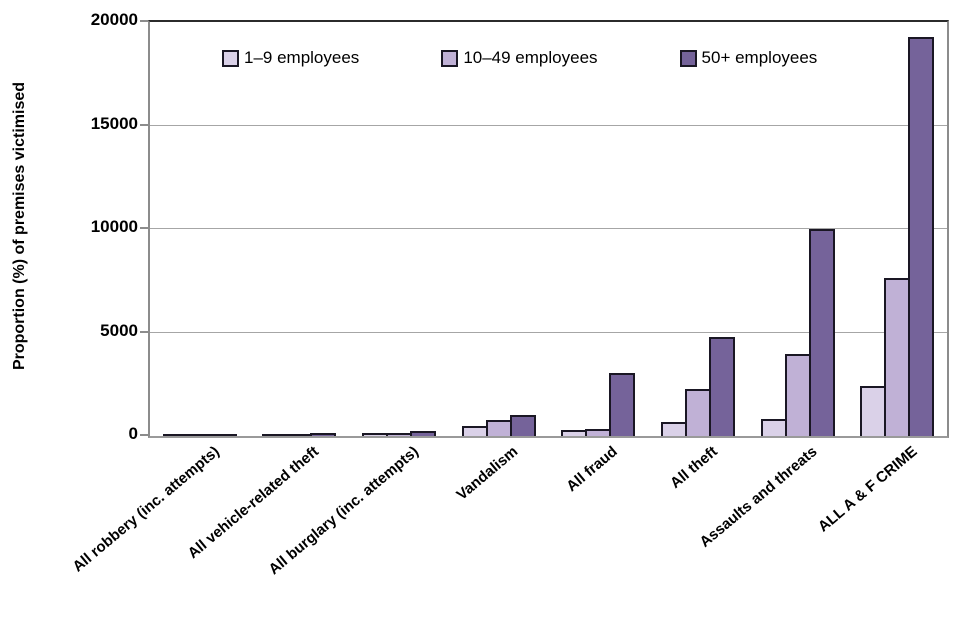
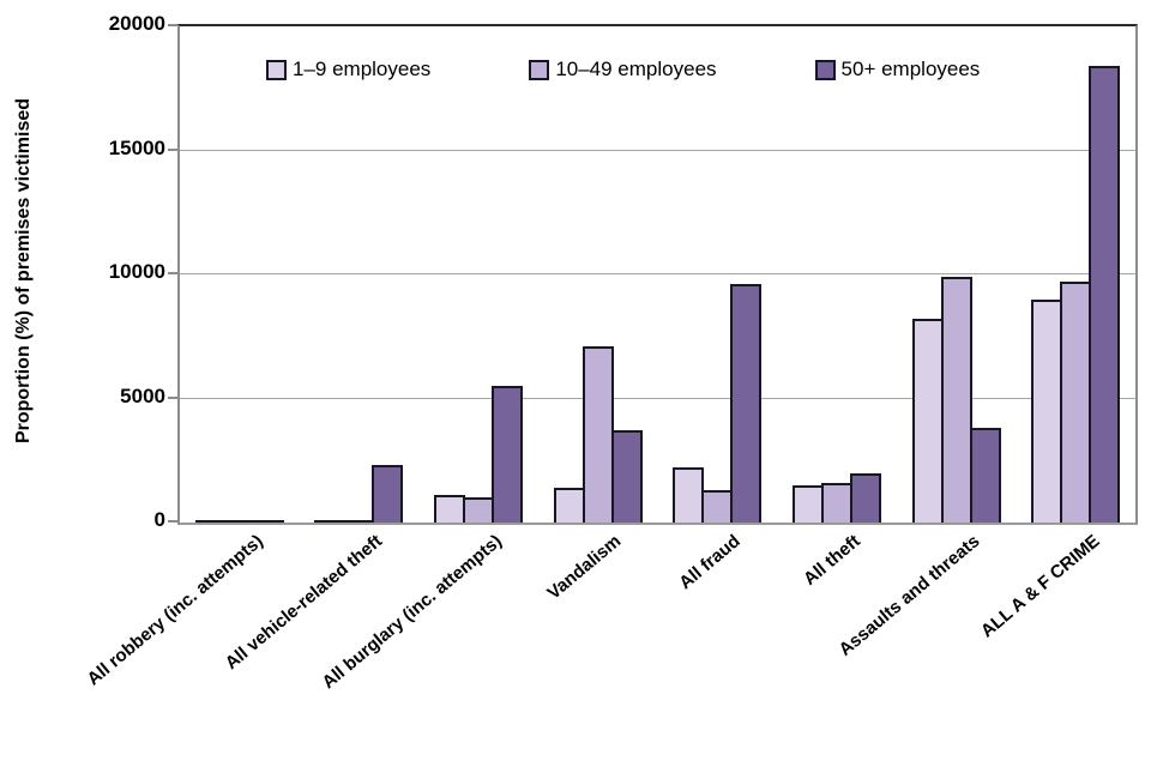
50+ employees/All vehicle-related theft: 200 -> 2300
1–9 employees/All burglary (inc. attempts): 200 -> 1100
10–49 employees/All burglary (inc. attempts): 200 -> 1000
50+ employees/All burglary (inc. attempts): 200 -> 5500
1–9 employees/Vandalism: 500 -> 1400
10–49 employees/Vandalism: 800 -> 7100
50+ employees/Vandalism: 1000 -> 3700
1–9 employees/All fraud: 300 -> 2200
10–49 employees/All fraud: 400 -> 1300
50+ employees/All fraud: 3000 -> 9600
1–9 employees/All theft: 700 -> 1500
10–49 employees/All theft: 2200 -> 1600
50+ employees/All theft: 4800 -> 2000
1–9 employees/Assaults and threats: 800 -> 8200
10–49 employees/Assaults and threats: 4000 -> 9900
50+ employees/Assaults and threats: 10000 -> 3800
1–9 employees/ALL A & F CRIME: 2400 -> 9000
10–49 employees/ALL A & F CRIME: 7600 -> 9700
50+ employees/ALL A & F CRIME: 19300 -> 18400
